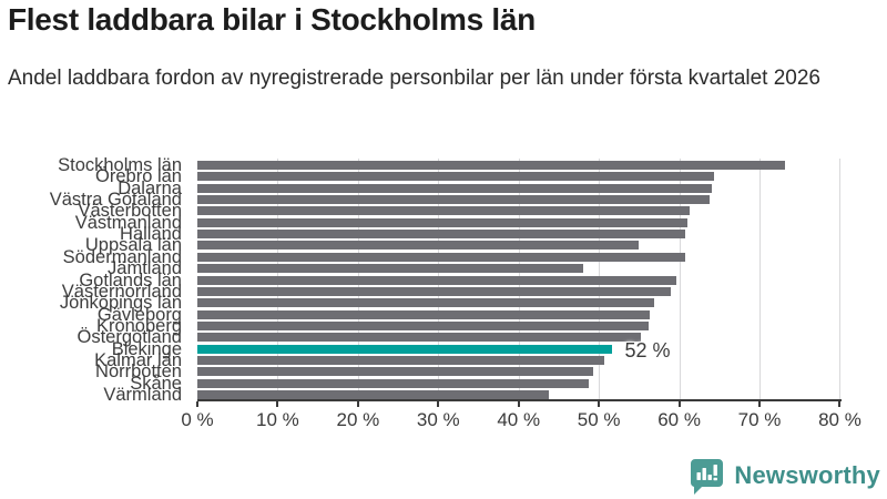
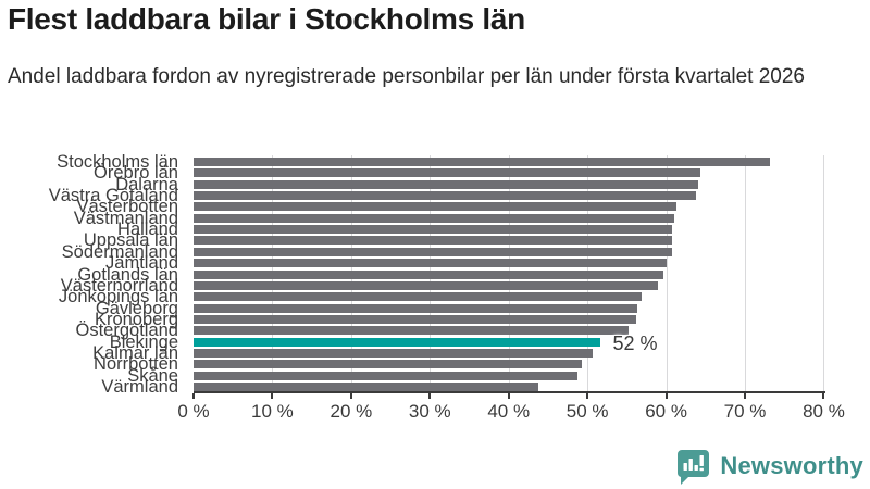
Uppsala län: 55% -> 61%
Jämtland: 48% -> 60%
